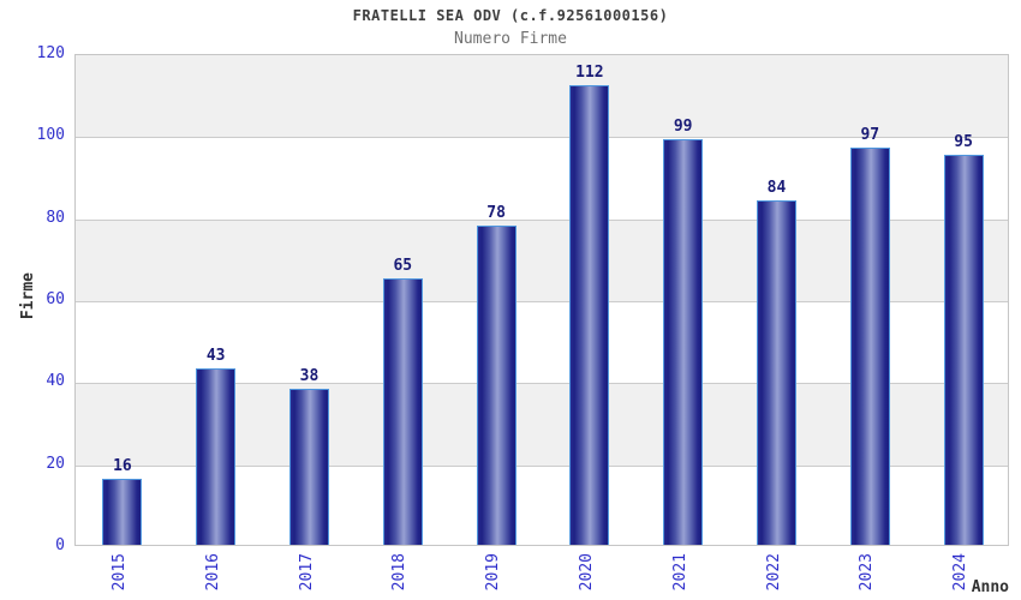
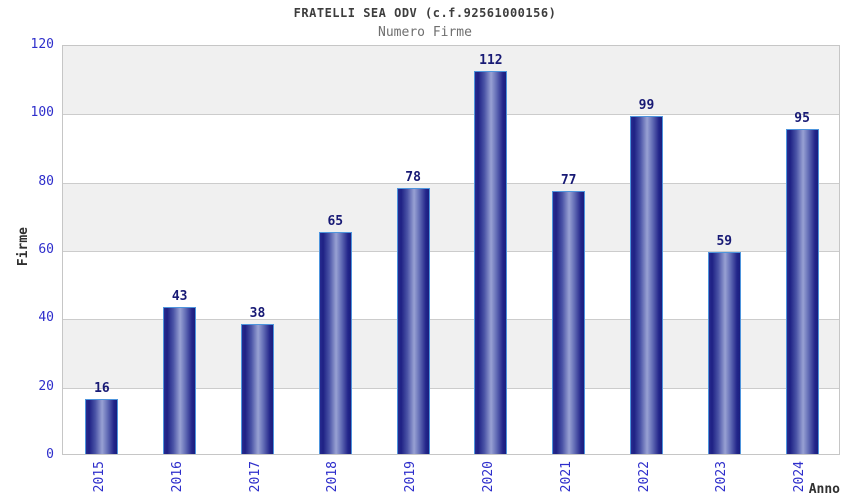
2021: 99 -> 77
2022: 84 -> 99
2023: 97 -> 59
